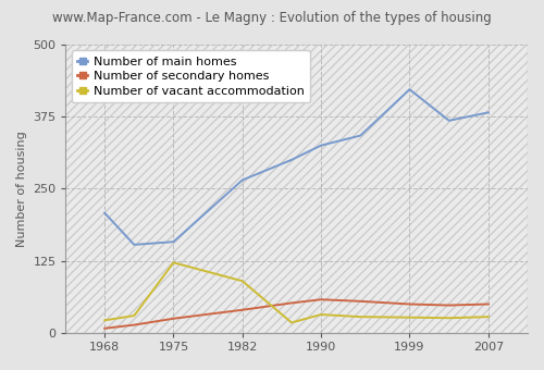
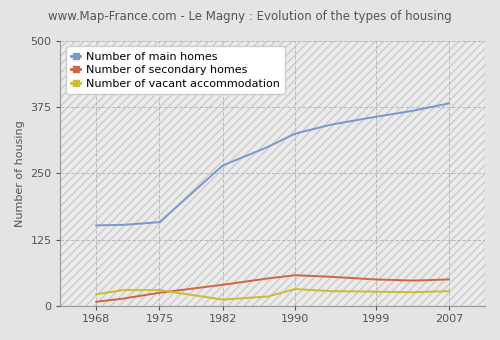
Number of main homes/1968: 208 -> 152
Number of vacant accommodation/1975: 122 -> 30
Number of vacant accommodation/1982: 90 -> 12
Number of main homes/1999: 422 -> 357
